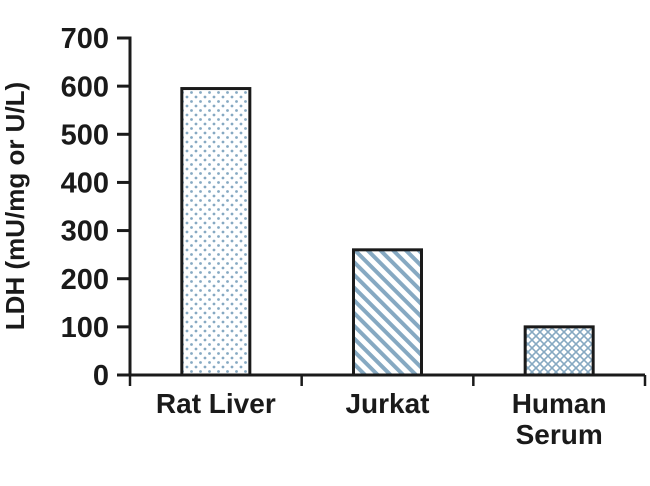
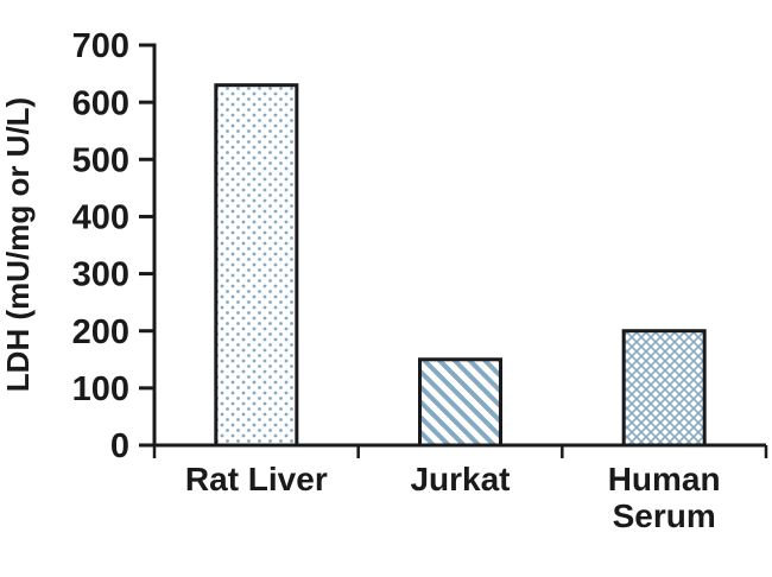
Rat Liver: 600 -> 630
Jurkat: 260 -> 150
Human Serum: 100 -> 200
